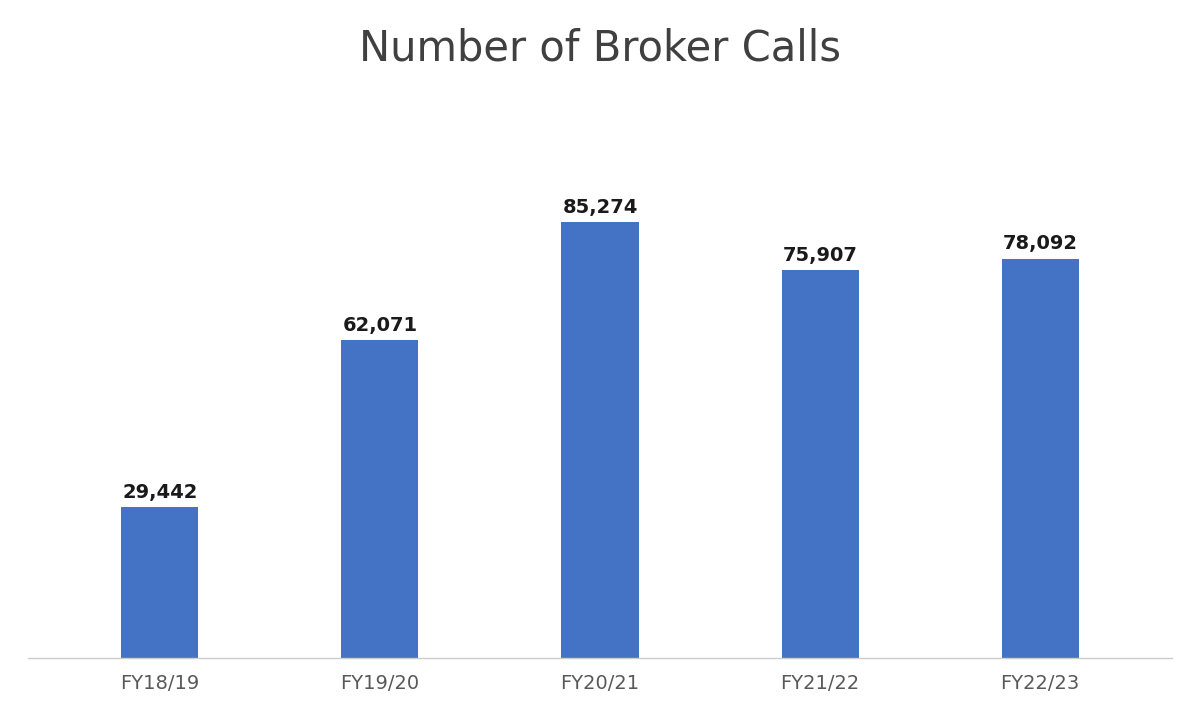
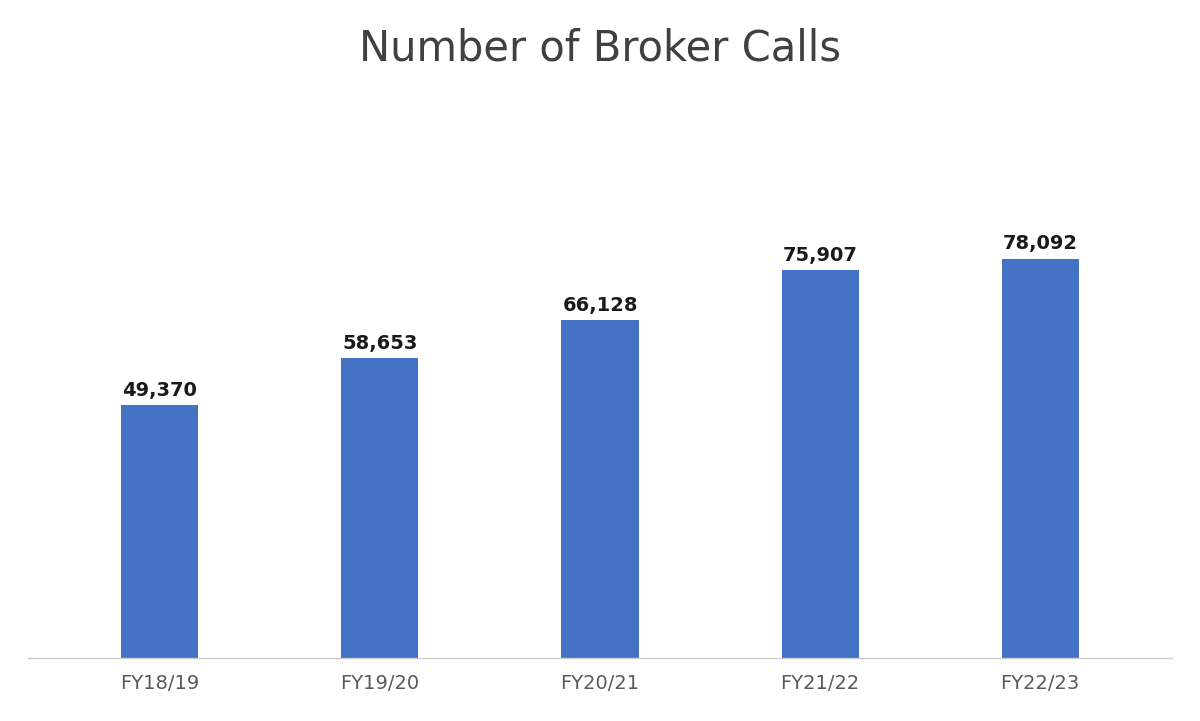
FY18/19: 29,442 -> 49,370
FY19/20: 62,071 -> 58,653
FY20/21: 85,274 -> 66,128
